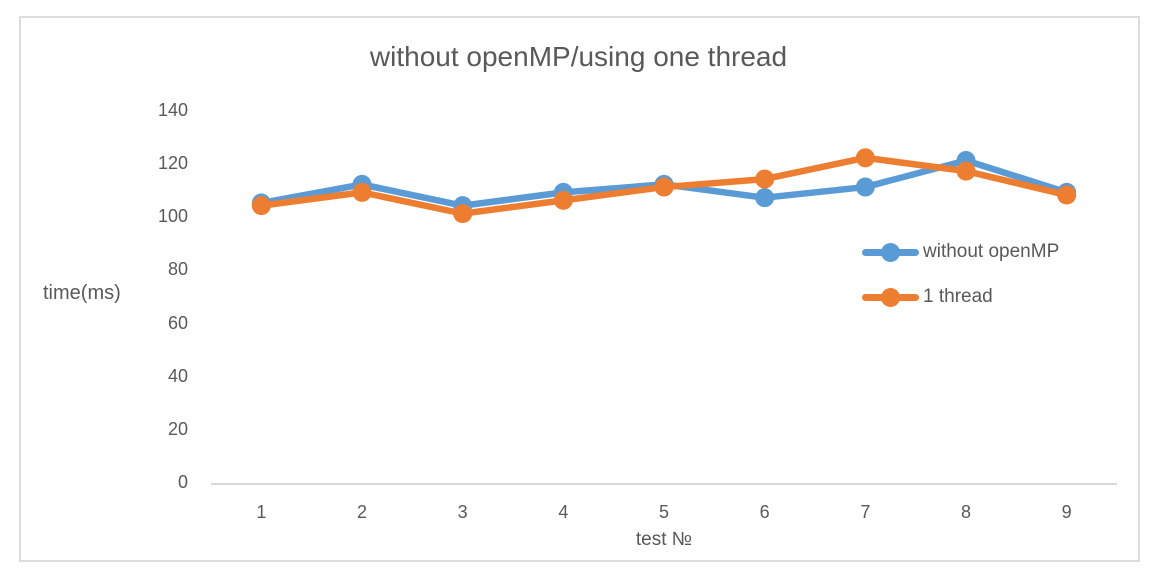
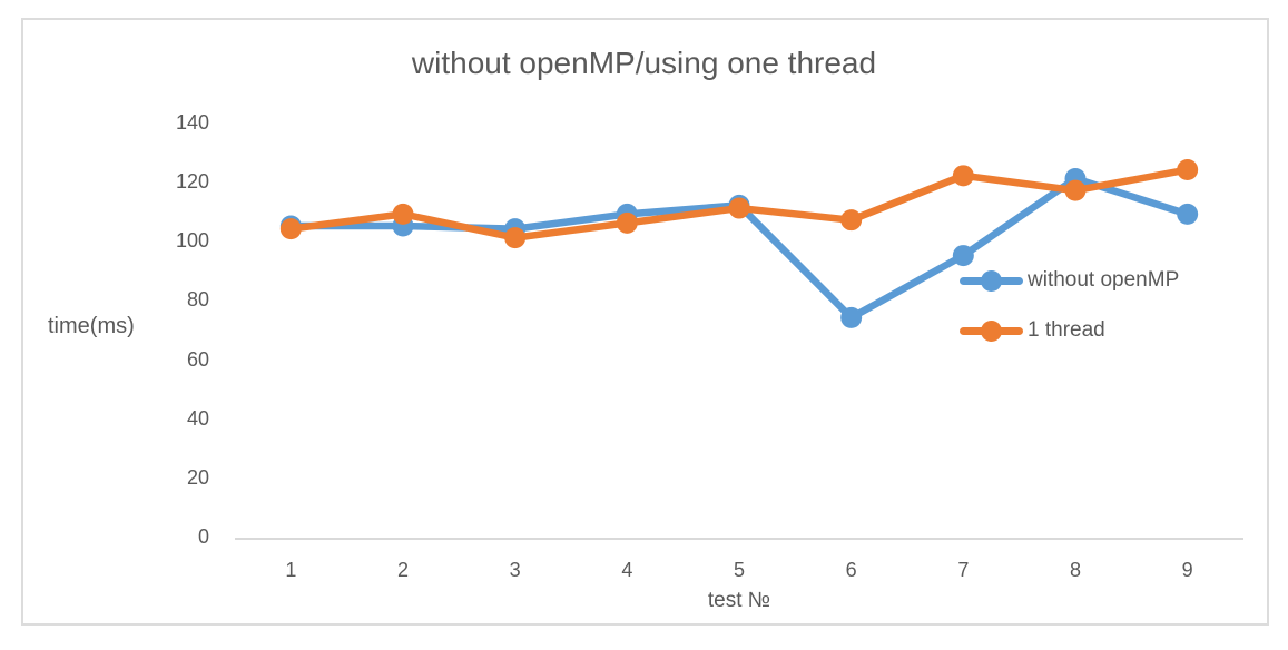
without openMP/2: 112 -> 105
without openMP/6: 107 -> 74
1 thread/6: 114 -> 107
without openMP/7: 111 -> 95
1 thread/9: 108 -> 124
